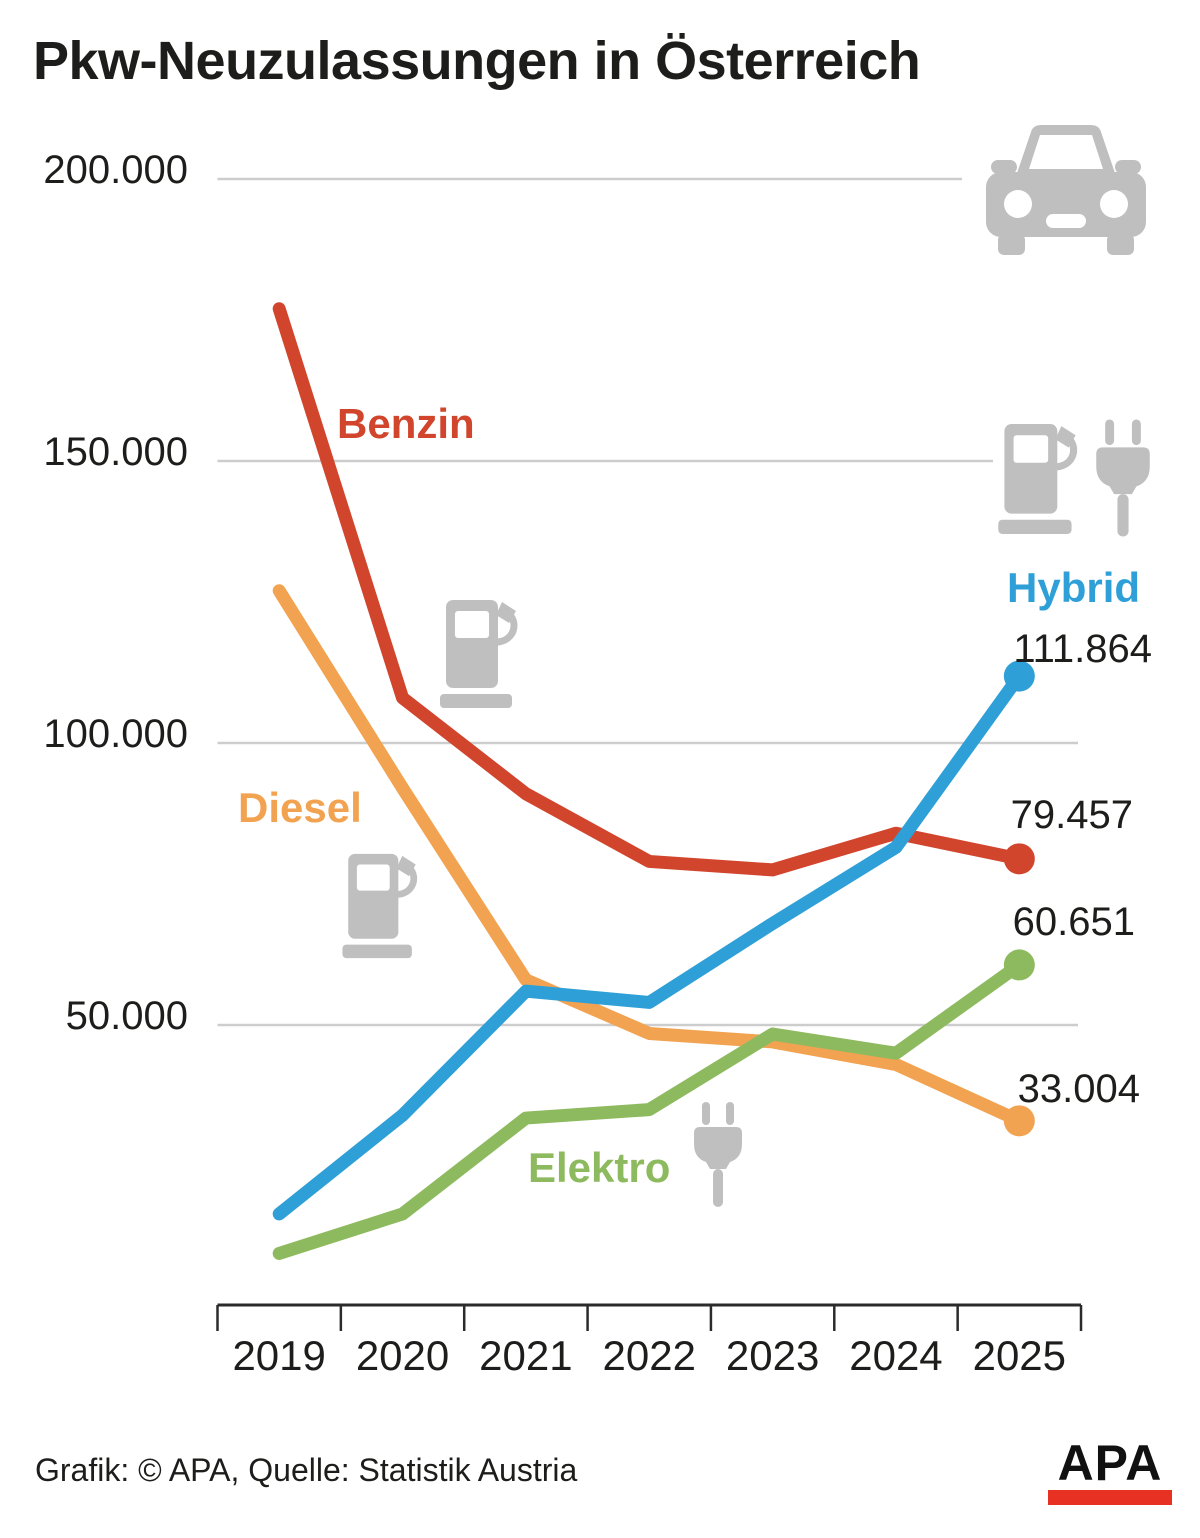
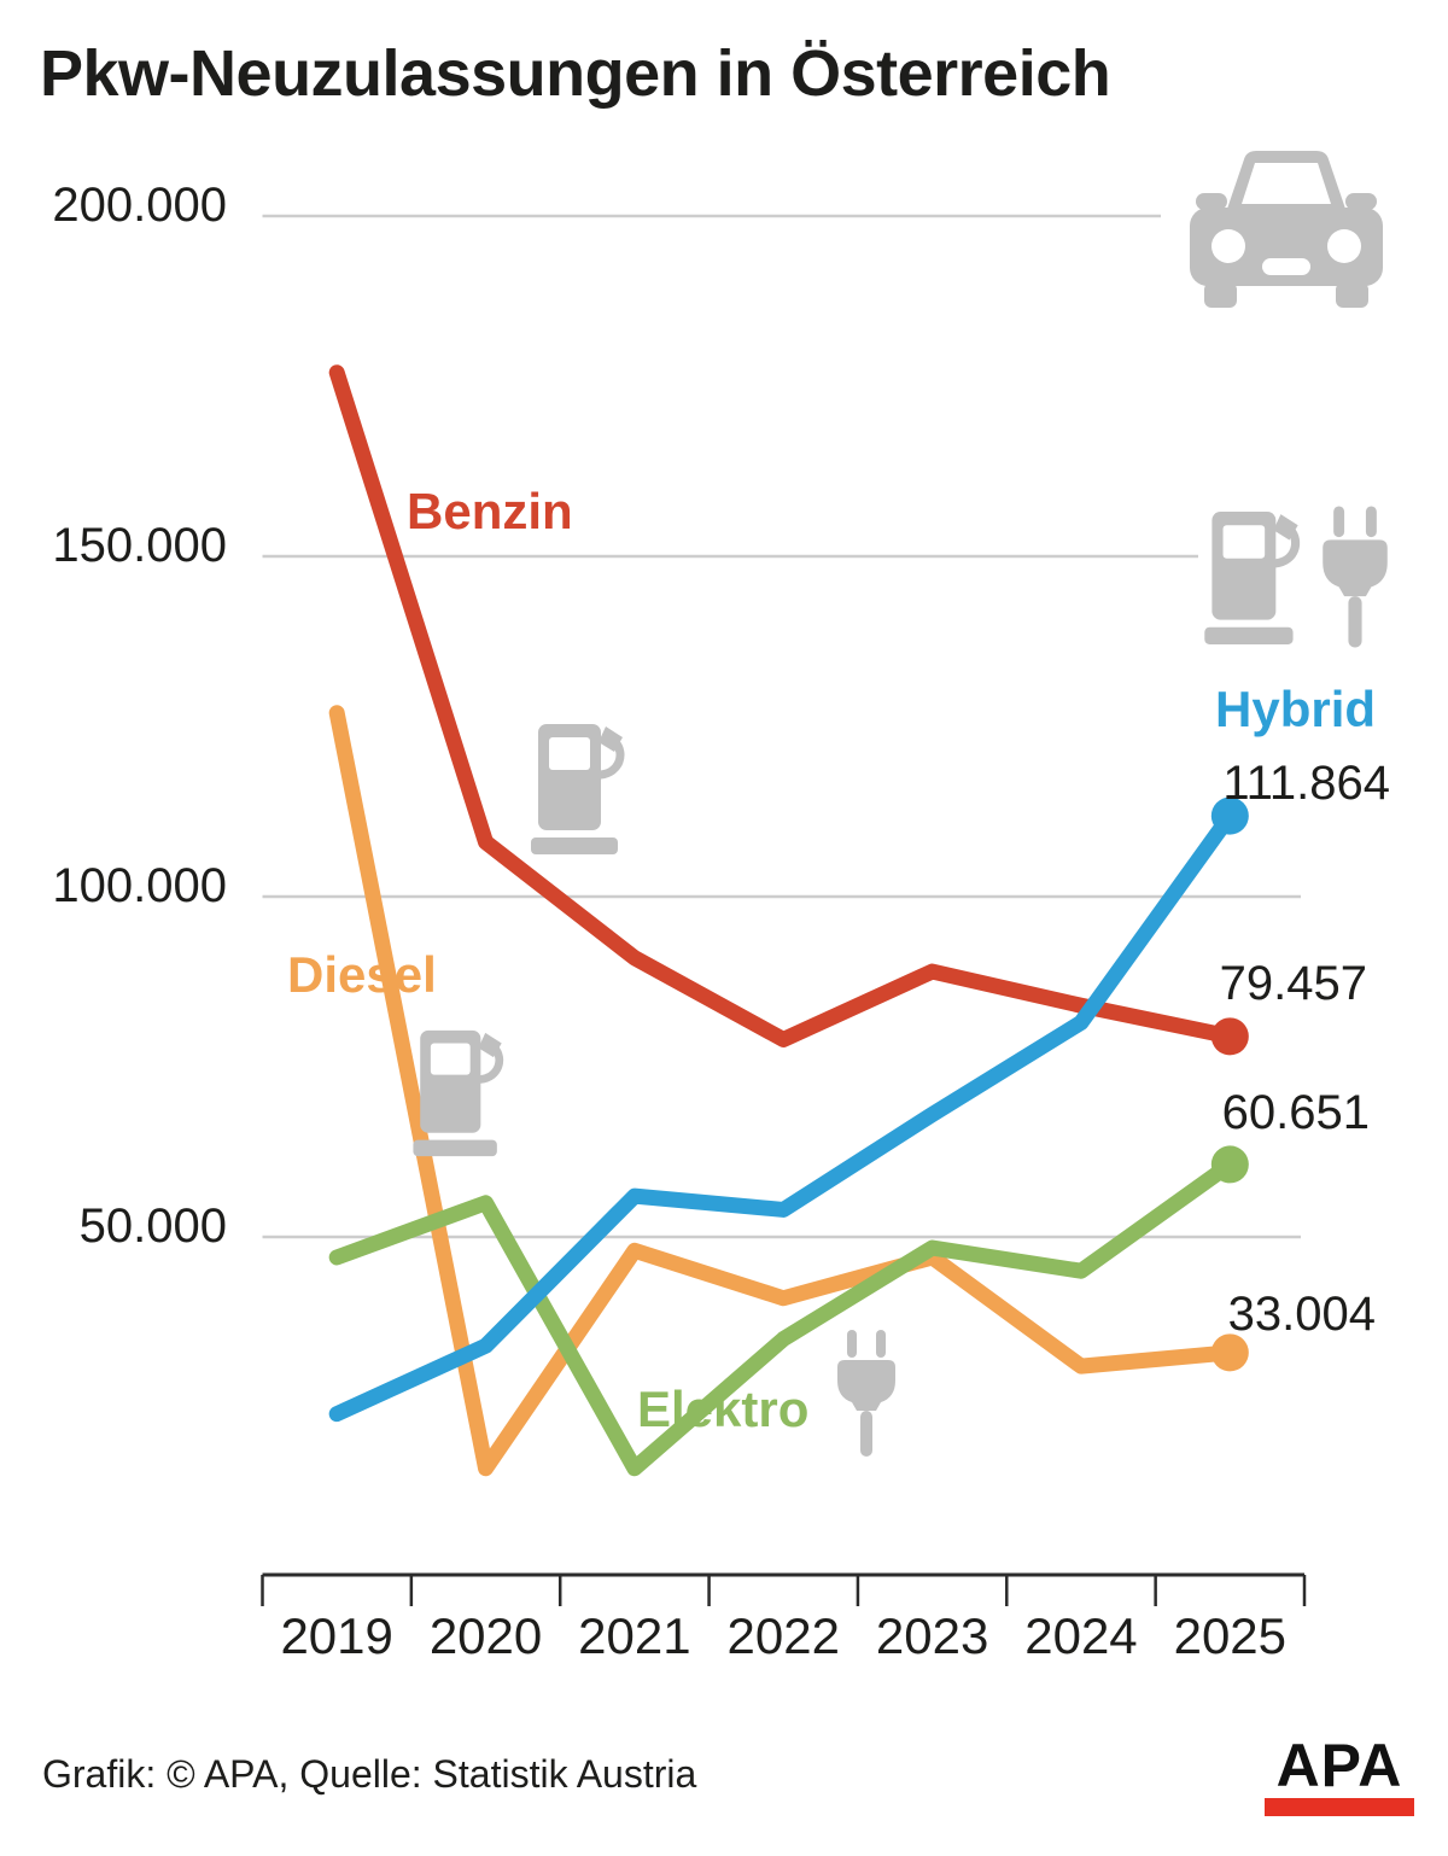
Hybrid/2019: 16000 -> 24000
Elektro/2019: 10000 -> 47000
Diesel/2020: 92000 -> 16000
Elektro/2020: 16000 -> 55000
Diesel/2021: 58000 -> 48000
Elektro/2021: 34000 -> 16000
Diesel/2022: 48000 -> 41000
Benzin/2023: 78000 -> 89000
Diesel/2024: 43000 -> 31000
